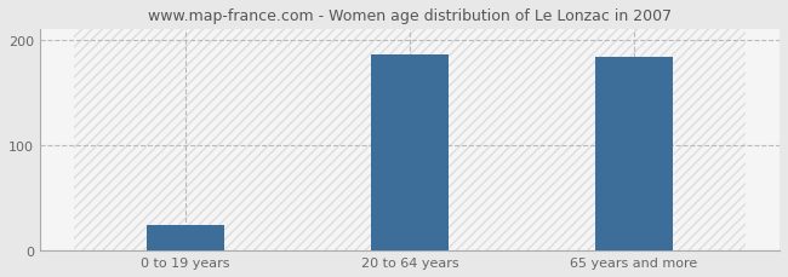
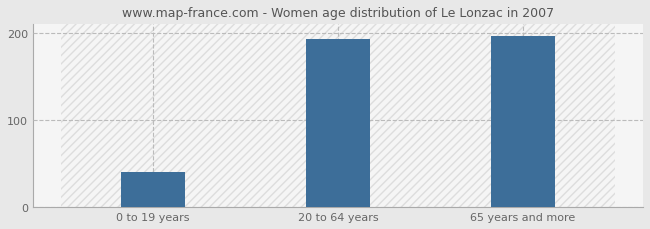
0 to 19 years: 24 -> 40
20 to 64 years: 186 -> 193
65 years and more: 184 -> 196
